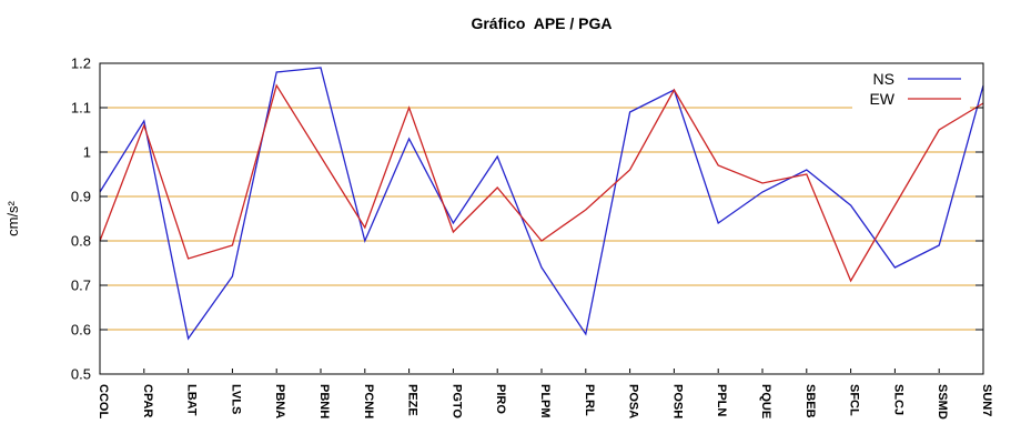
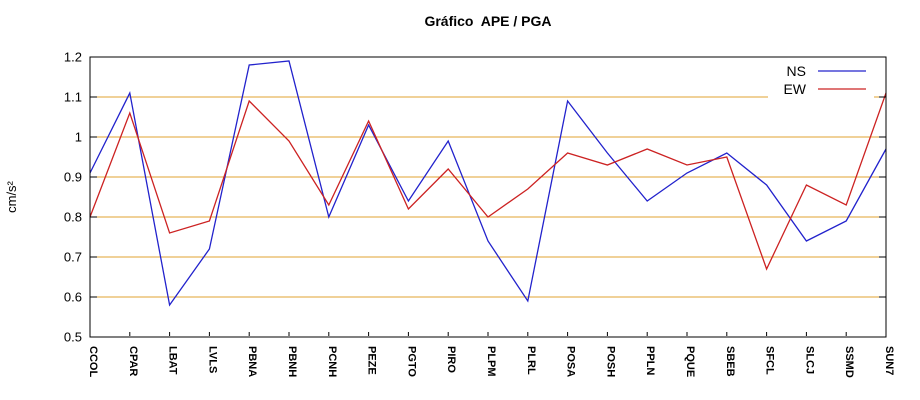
NS/CPAR: 1.07 -> 1.11
EW/PBNA: 1.15 -> 1.09
EW/PEZE: 1.10 -> 1.04
NS/POSH: 1.14 -> 0.96
EW/POSH: 1.14 -> 0.93
EW/SFCL: 0.71 -> 0.67
EW/SSMD: 1.05 -> 0.83
NS/SUN7: 1.15 -> 0.97
